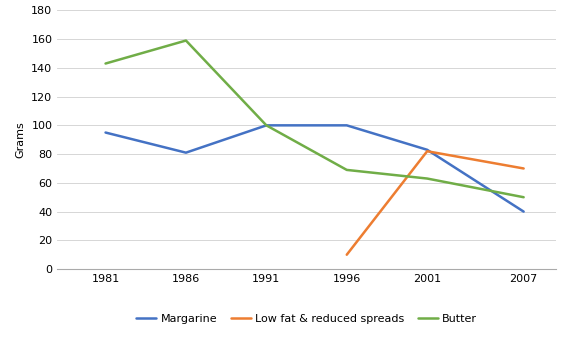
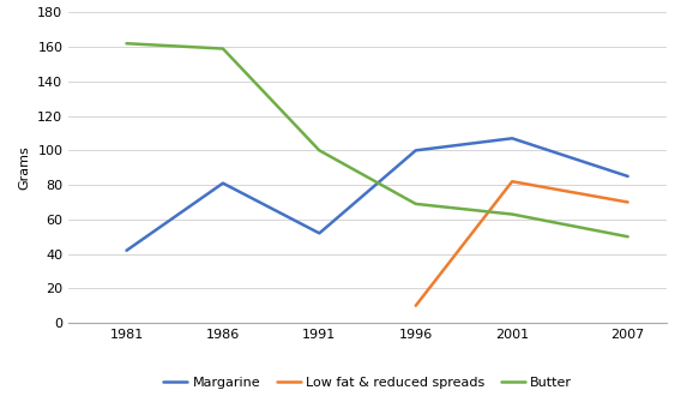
Margarine/1981: 95 -> 42
Butter/1981: 143 -> 162
Margarine/1991: 100 -> 52
Margarine/2001: 83 -> 107
Margarine/2007: 40 -> 85
